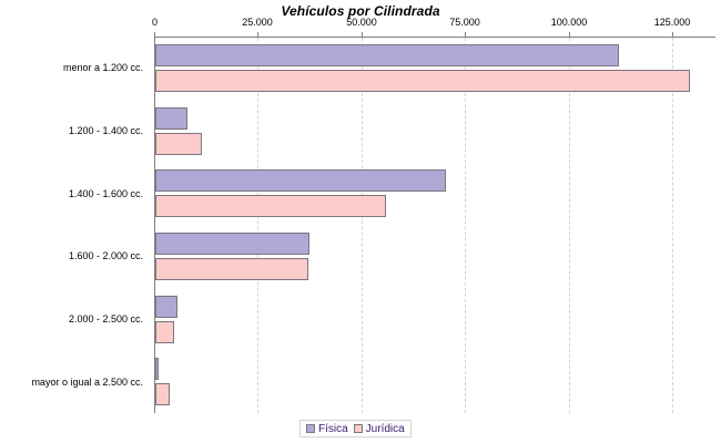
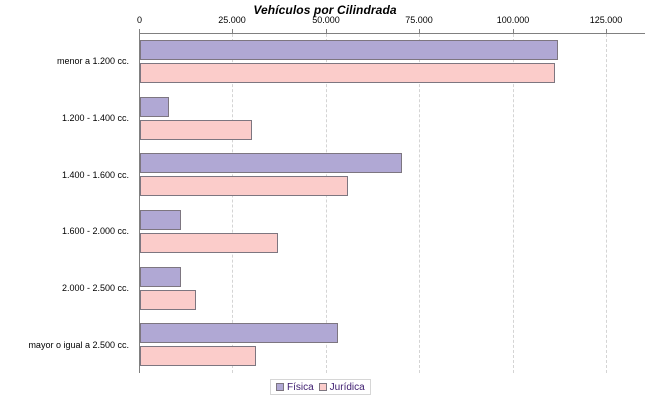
Jurídica/menor a 1.200 cc.: 129000 -> 111000
Jurídica/1.200 - 1.400 cc.: 11000 -> 30000
Física/1.600 - 2.000 cc.: 37000 -> 11000
Física/2.000 - 2.500 cc.: 5000 -> 11000
Jurídica/2.000 - 2.500 cc.: 4000 -> 15000
Física/mayor o igual a 2.500 cc.: 1000 -> 53000
Jurídica/mayor o igual a 2.500 cc.: 4000 -> 31000
